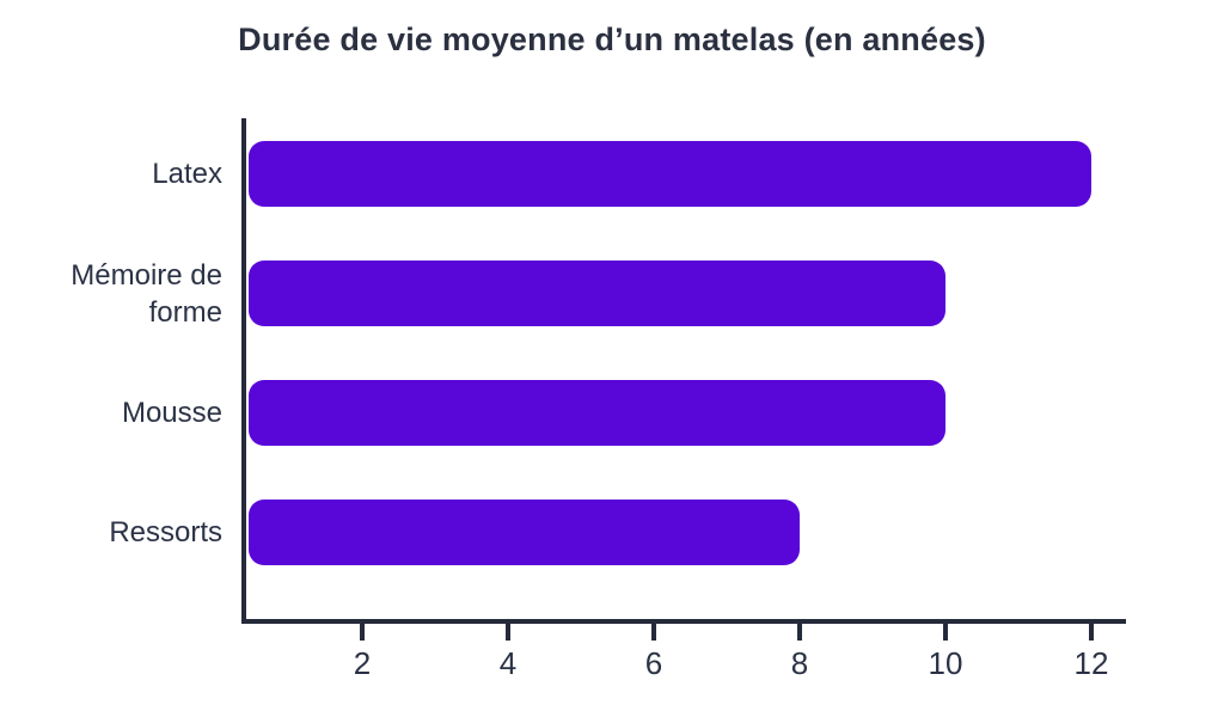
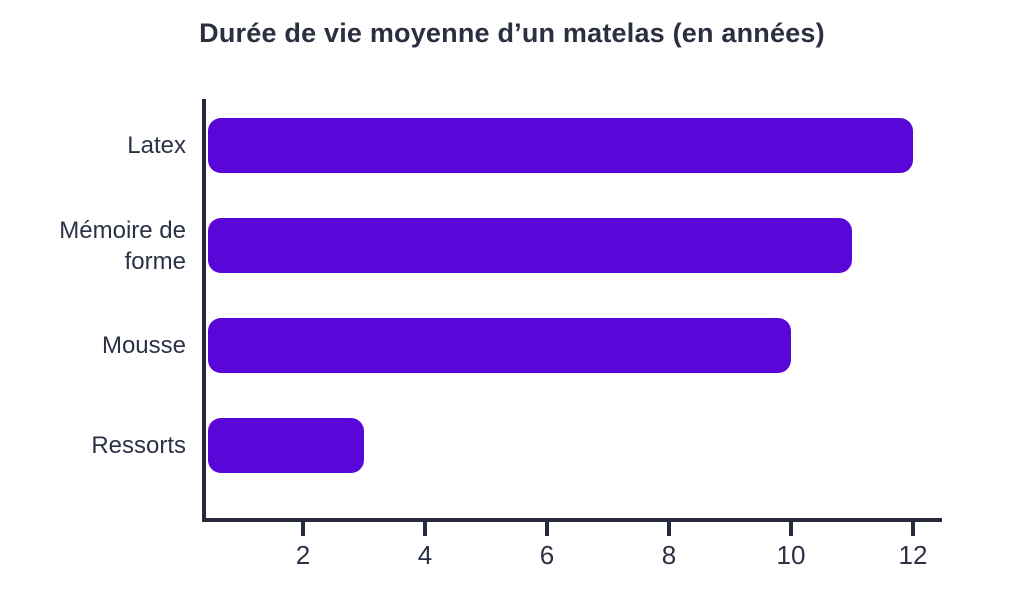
Mémoire de forme: 10 -> 11
Ressorts: 8 -> 3
